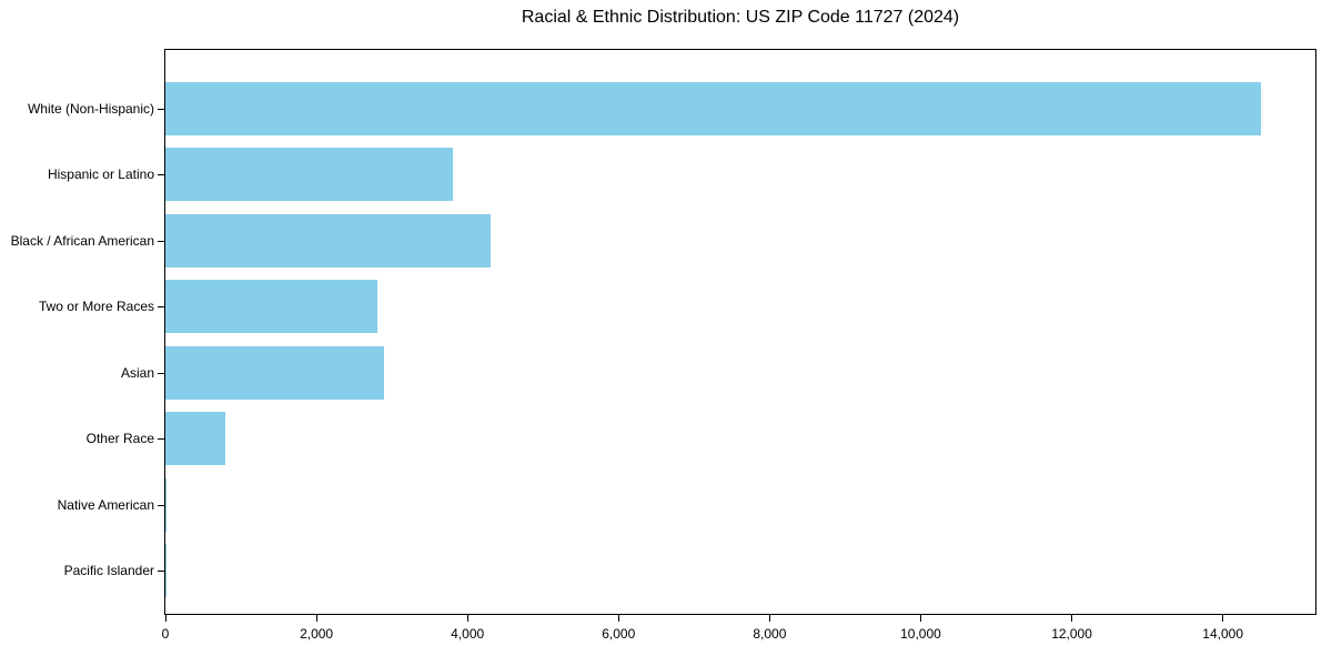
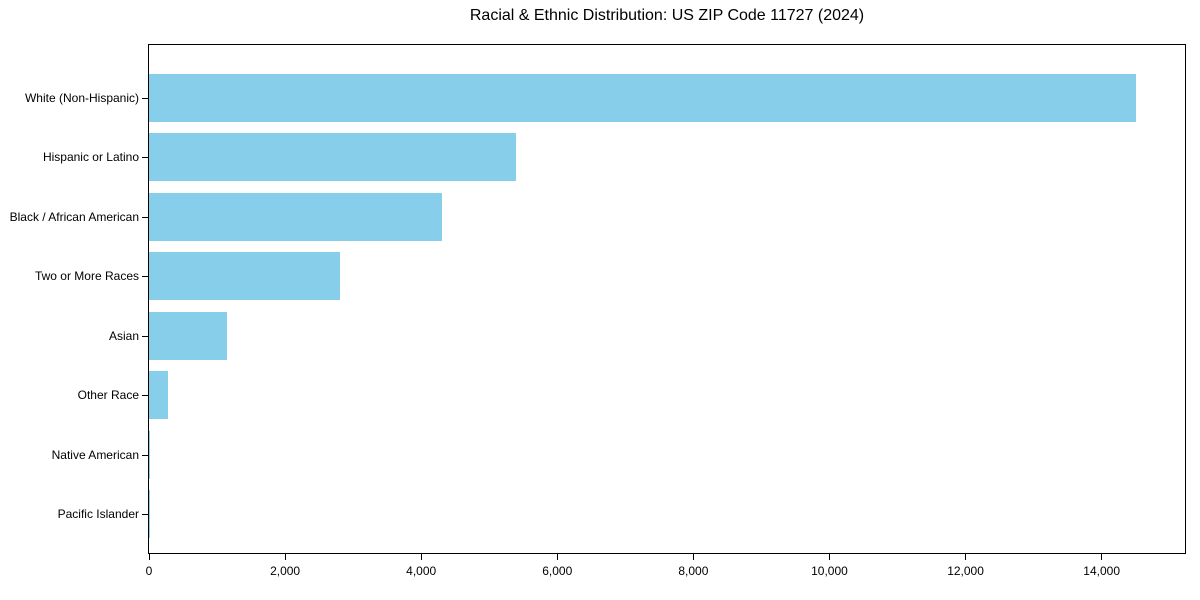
Hispanic or Latino: 3800 -> 5400
Asian: 2900 -> 1200
Other Race: 800 -> 300
